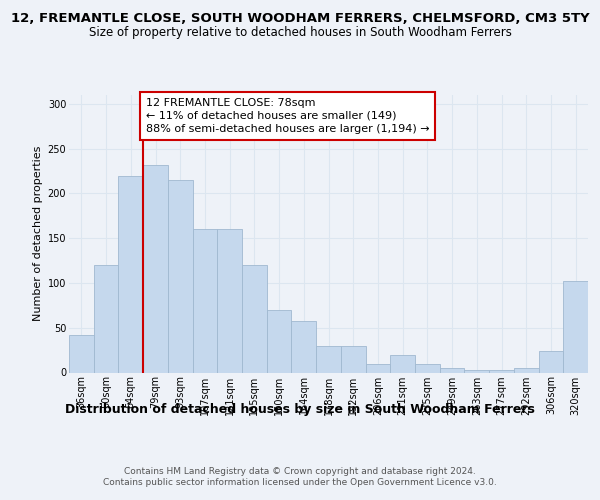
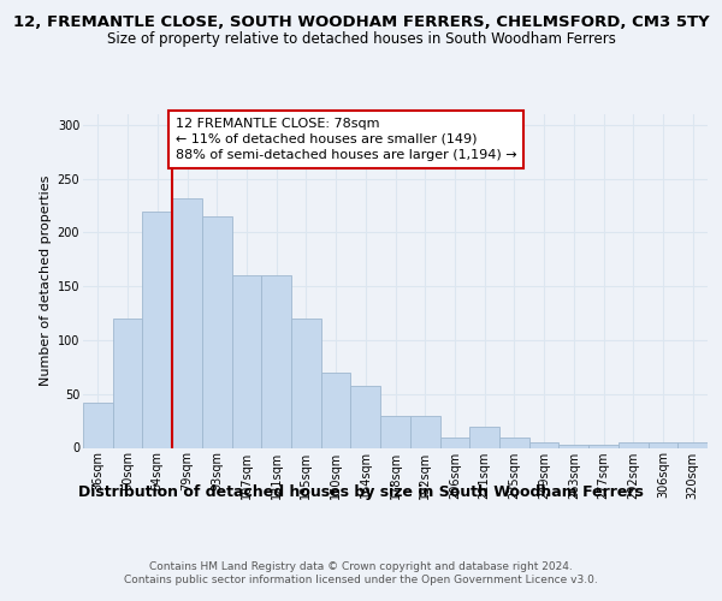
306sqm: 24 -> 5
320sqm: 102 -> 5
